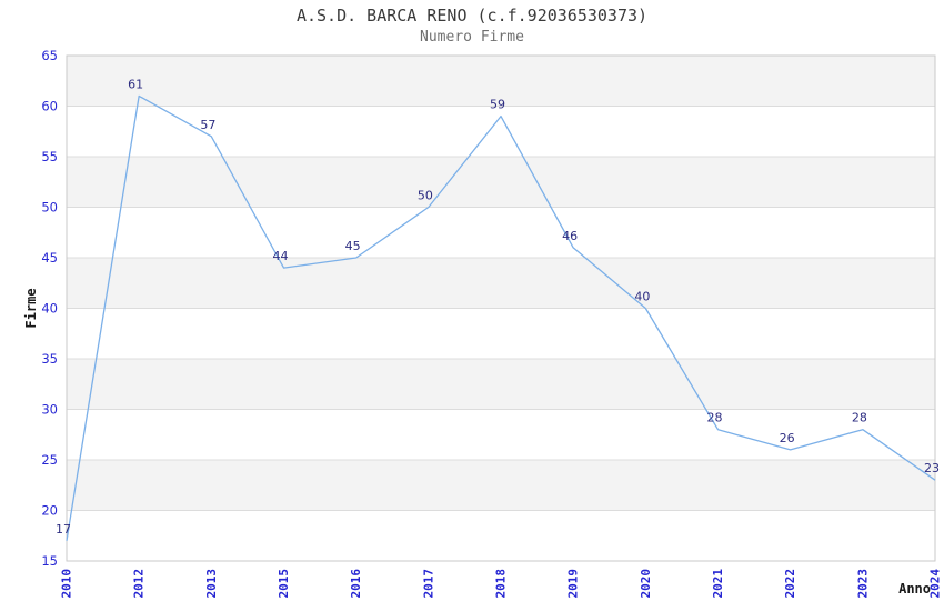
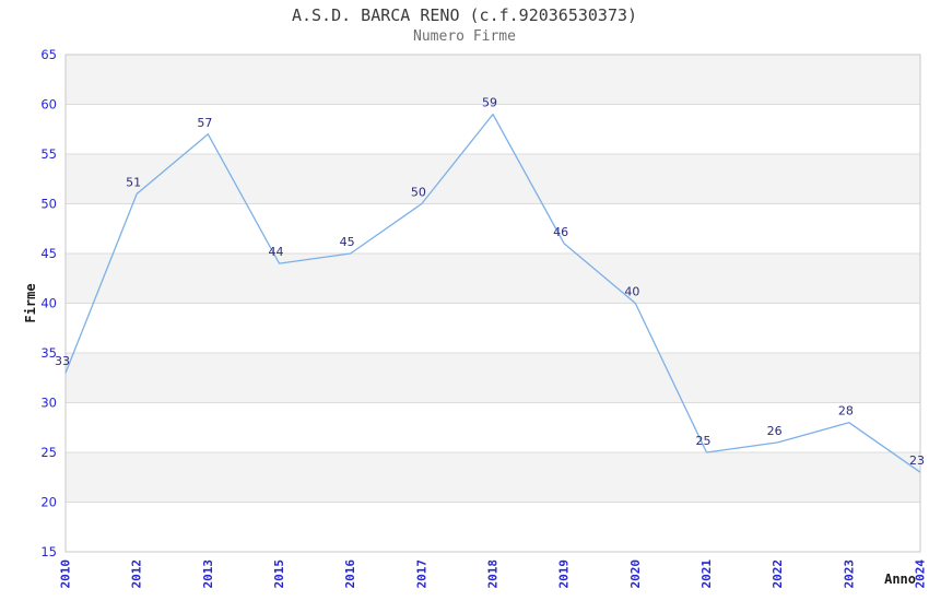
2010: 17 -> 33
2012: 61 -> 51
2021: 28 -> 25
